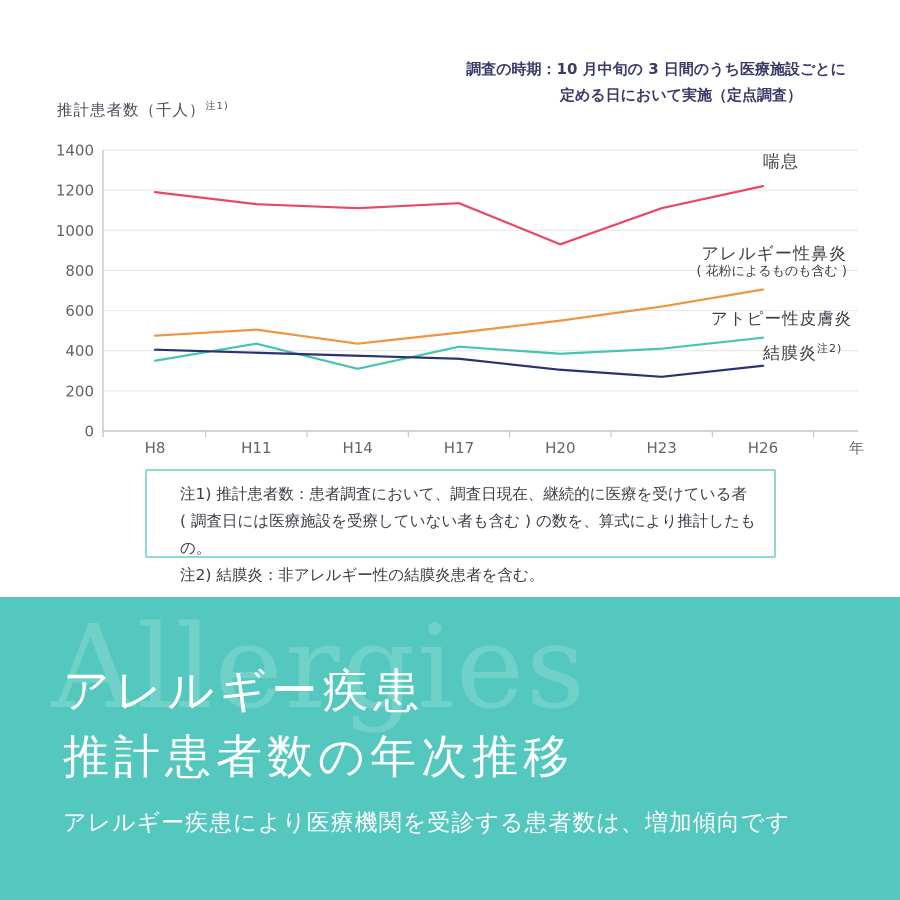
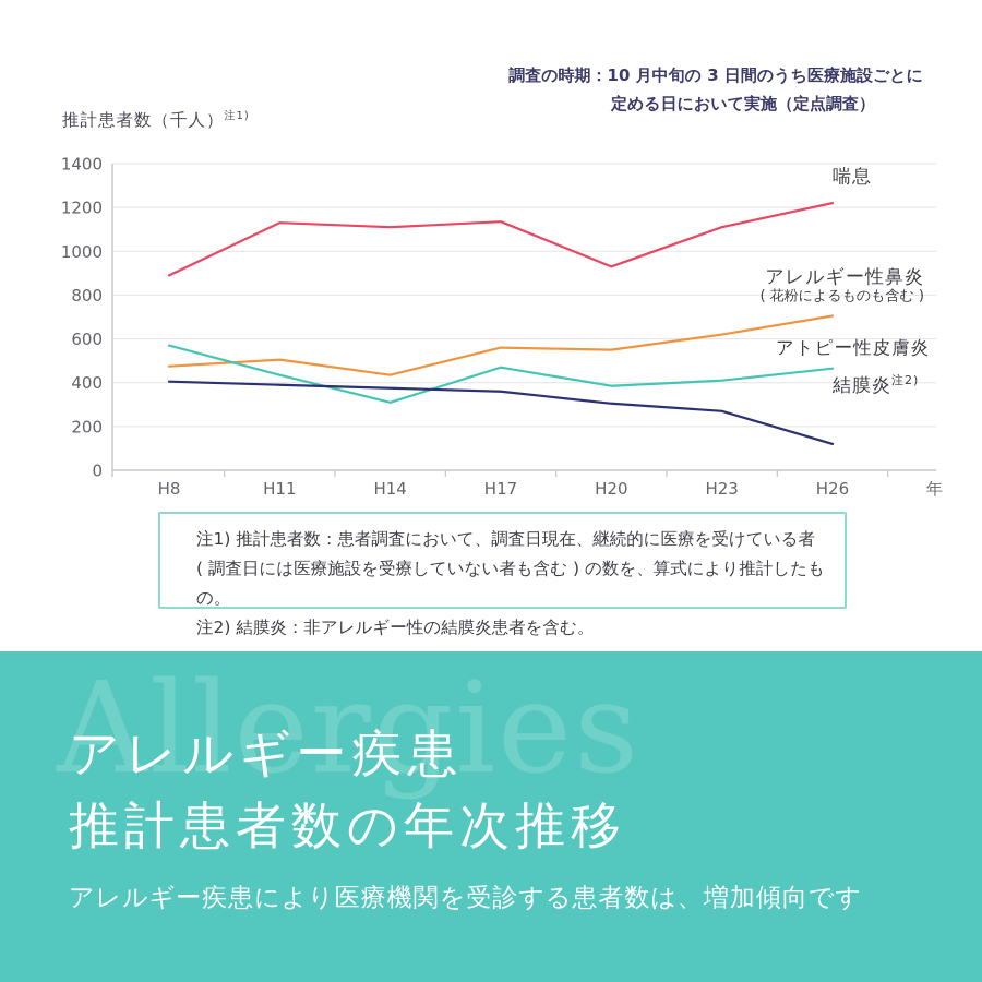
喘息/H8: 1190 -> 890
アトピー性皮膚炎/H8: 350 -> 570
アレルギー性鼻炎/H17: 490 -> 560
アトピー性皮膚炎/H17: 420 -> 470
結膜炎/H26: 320 -> 120
